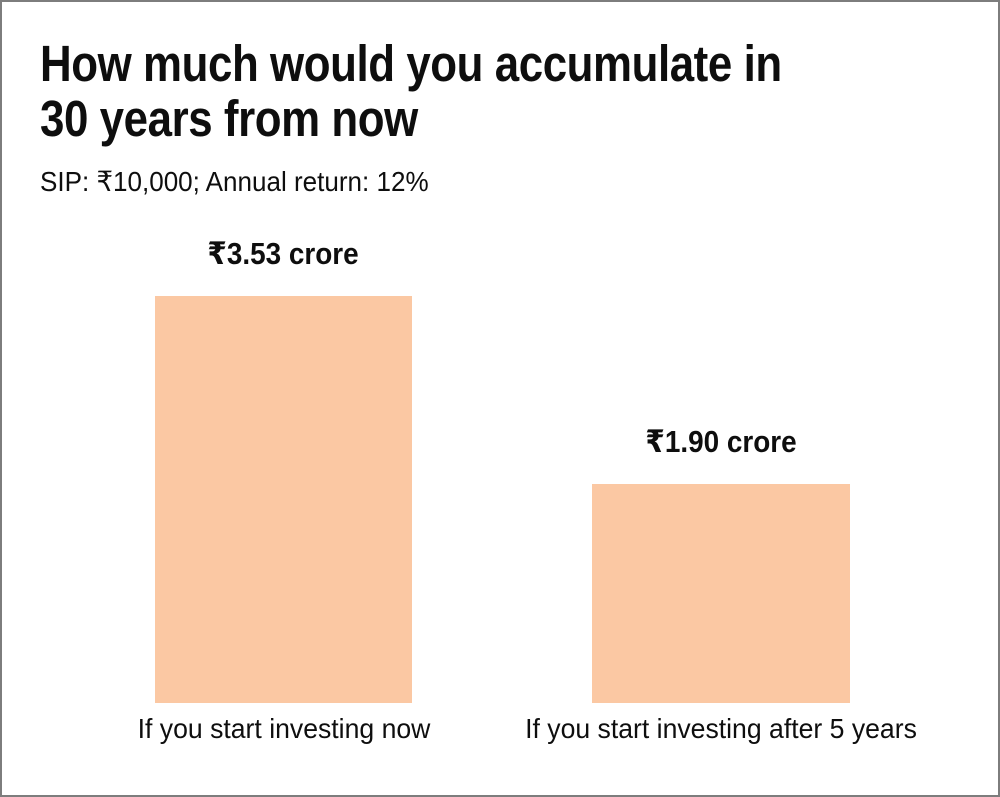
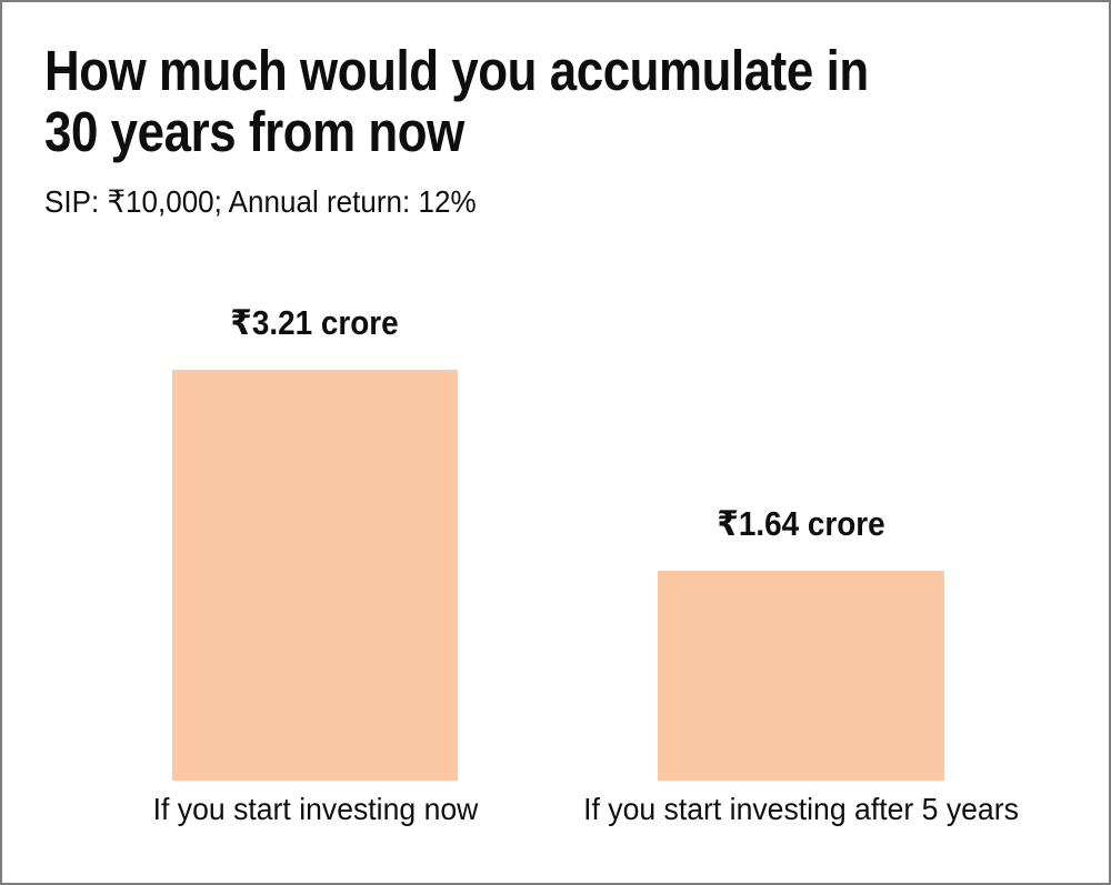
If you start investing now: 3.53 -> 3.21
If you start investing after 5 years: 1.90 -> 1.64
